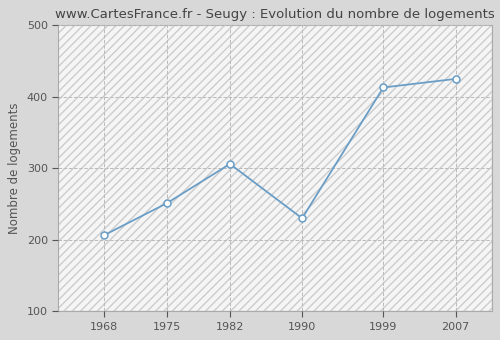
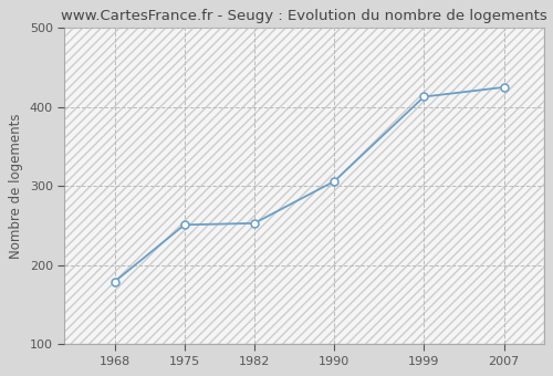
1968: 206 -> 179
1982: 306 -> 253
1990: 230 -> 306
